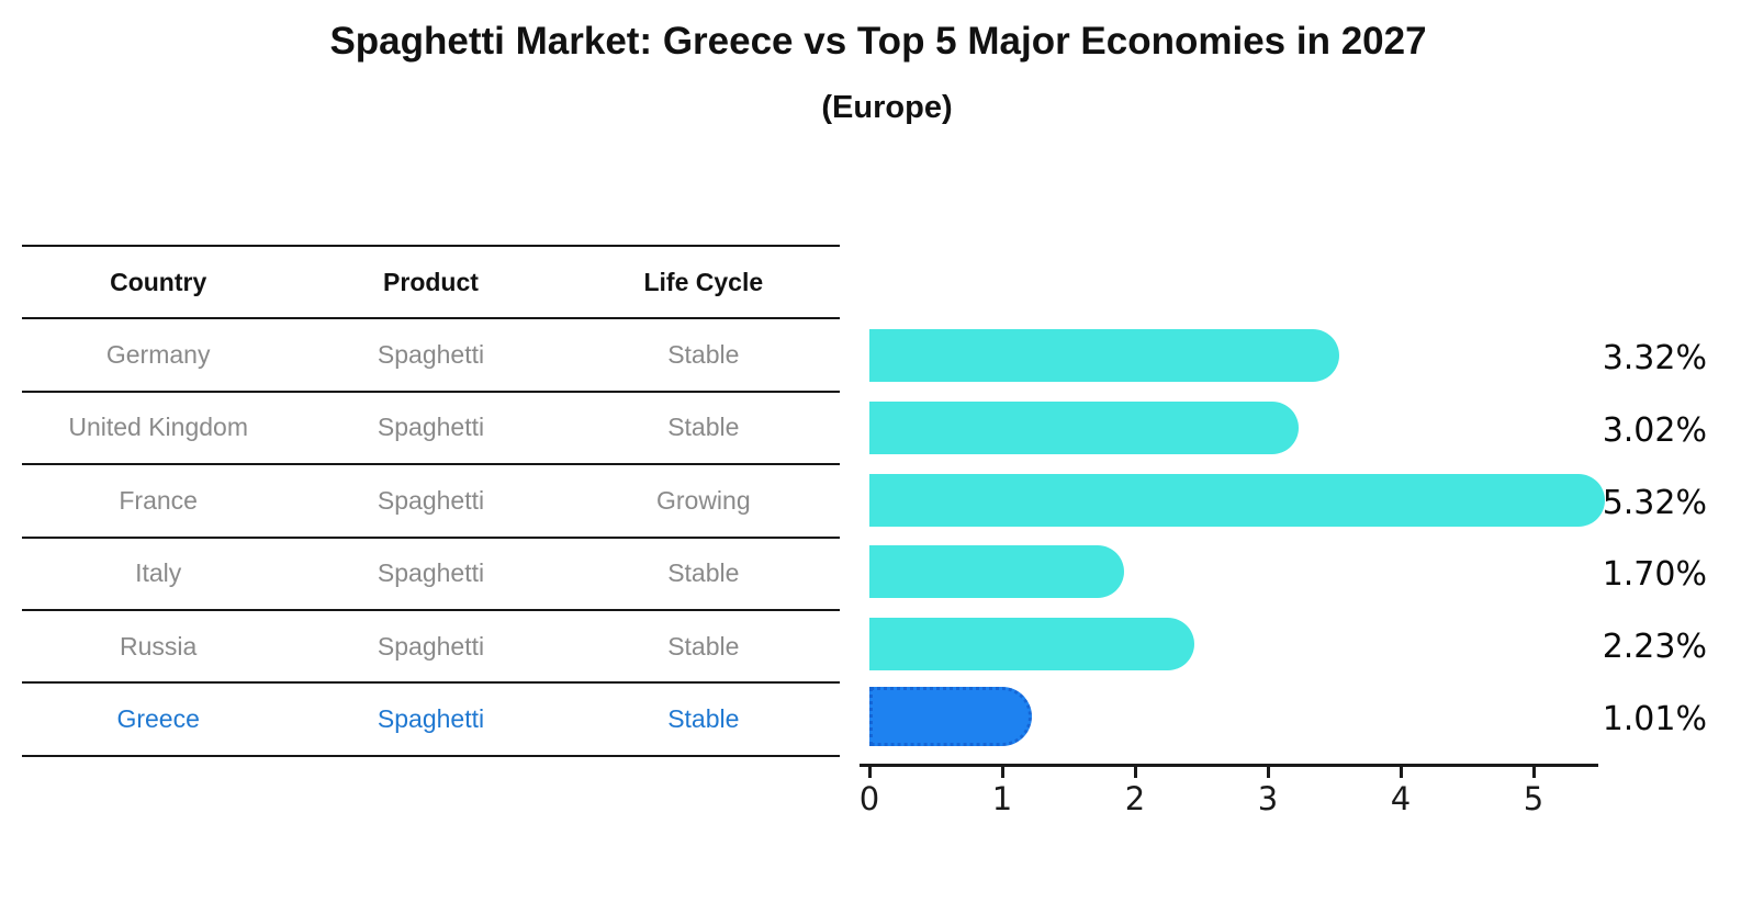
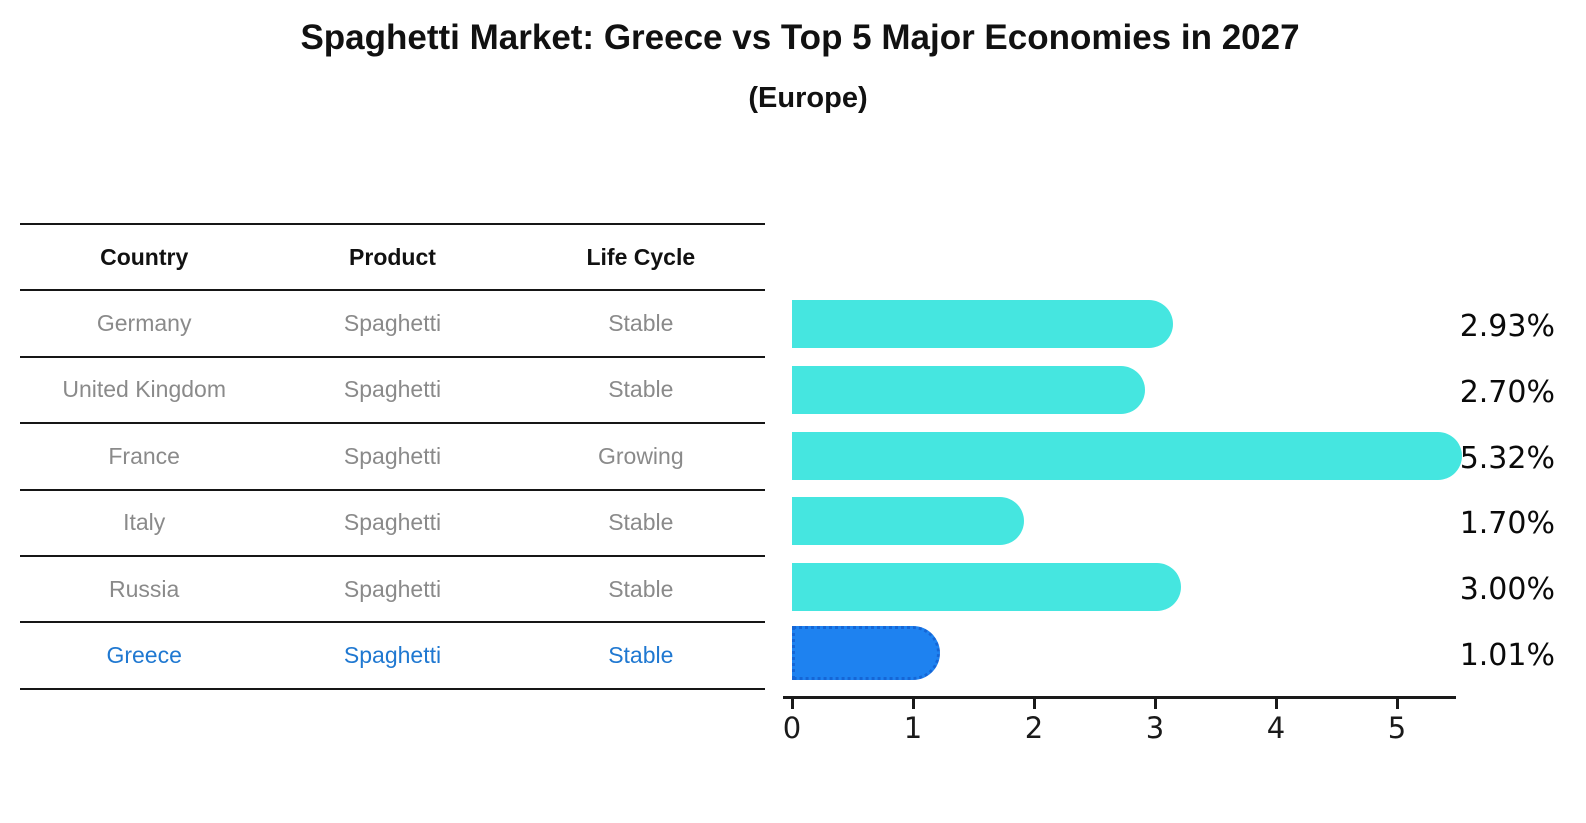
Germany: 3.32% -> 2.93%
United Kingdom: 3.02% -> 2.70%
Russia: 2.23% -> 3.00%
